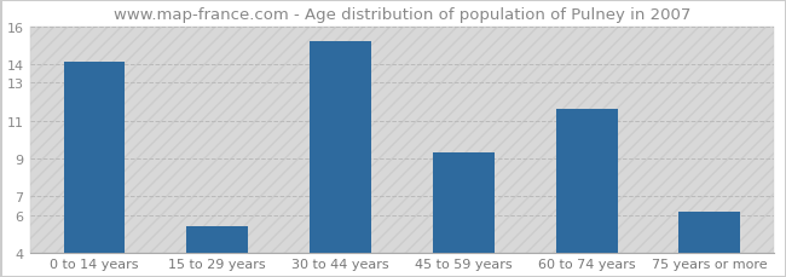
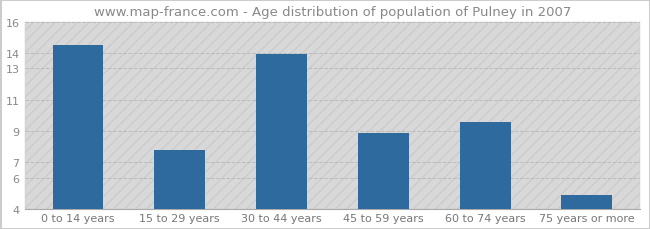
0 to 14 years: 14.1 -> 14.5
15 to 29 years: 5.4 -> 7.8
30 to 44 years: 15.2 -> 13.9
45 to 59 years: 9.3 -> 8.9
60 to 74 years: 11.6 -> 9.6
75 years or more: 6.2 -> 4.9
